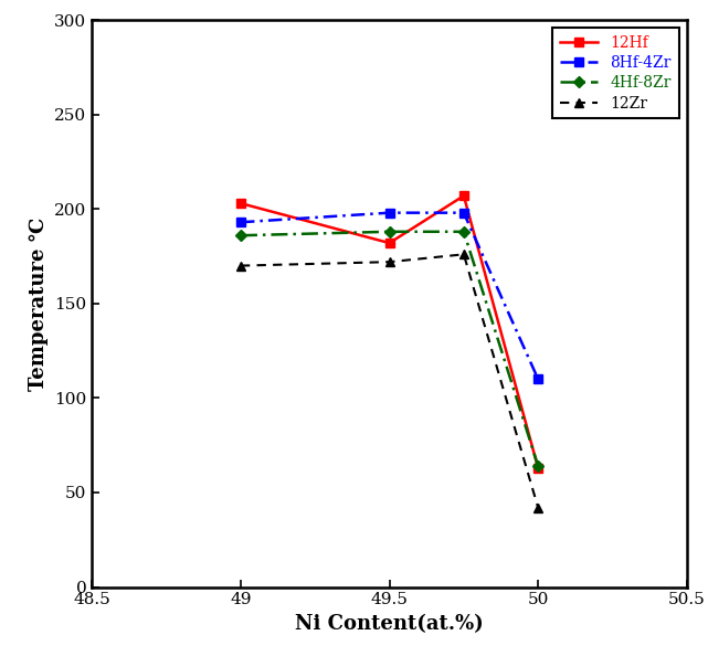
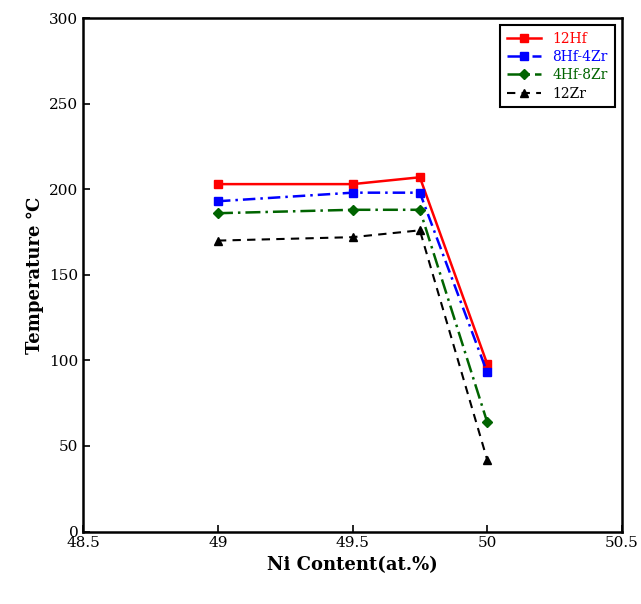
12Hf/49.5: 182 -> 203
12Hf/50: 63 -> 98
8Hf-4Zr/50: 110 -> 93
